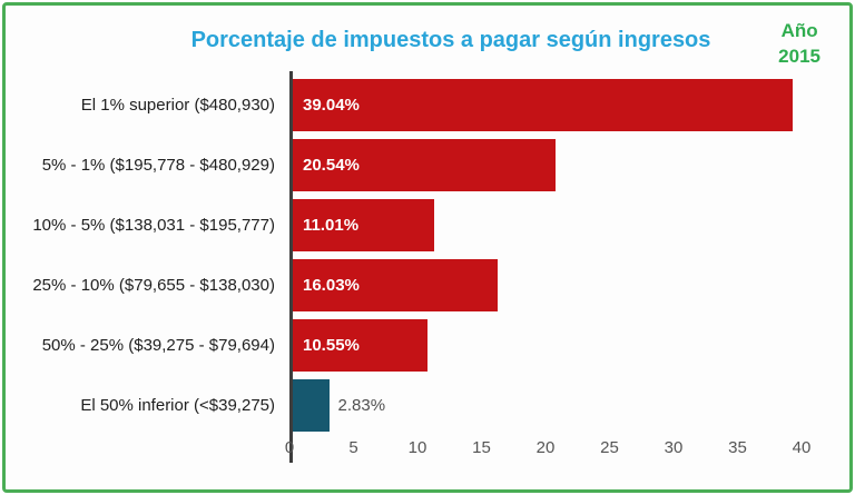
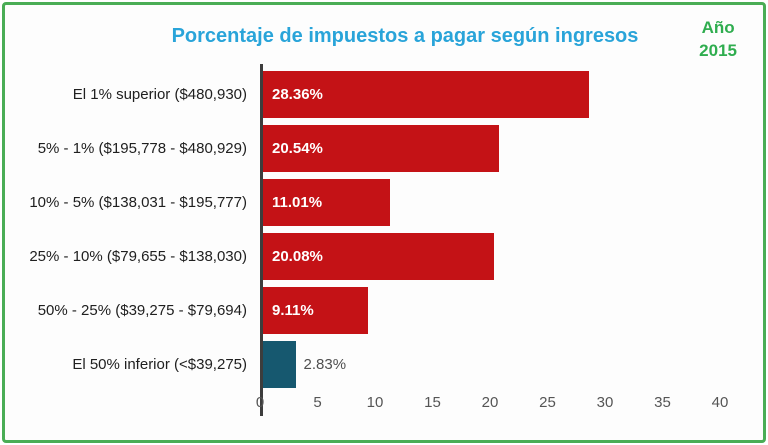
El 1% superior ($480,930): 39.04% -> 28.36%
25% - 10% ($79,655 - $138,030): 16.03% -> 20.08%
50% - 25% ($39,275 - $79,694): 10.55% -> 9.11%
